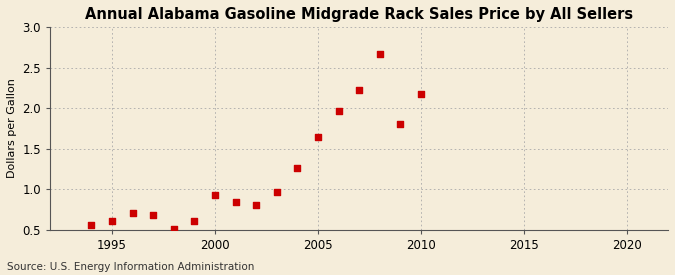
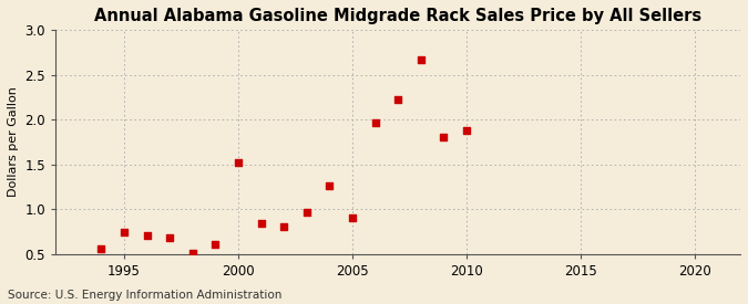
1995: 0.61 -> 0.74
2000: 0.93 -> 1.52
2005: 1.64 -> 0.90
2010: 2.18 -> 1.88
